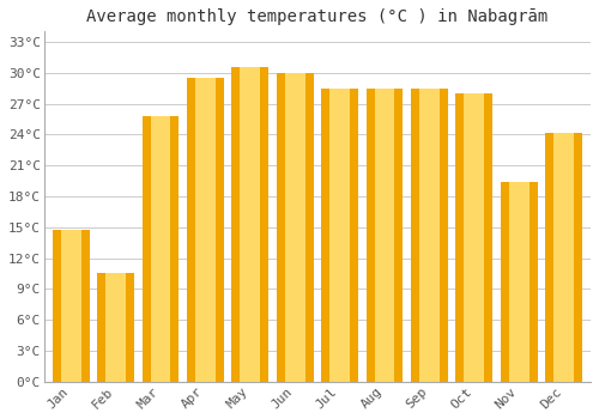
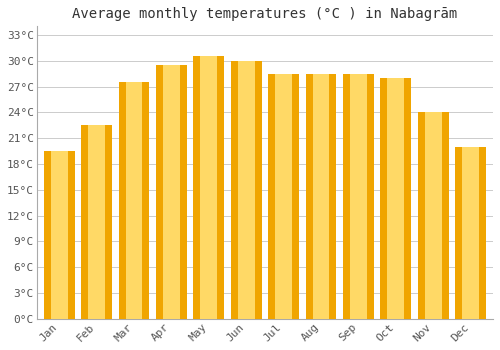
Jan: 14.8°C -> 19.5°C
Feb: 10.6°C -> 22.5°C
Mar: 25.8°C -> 27.5°C
Nov: 19.4°C -> 24.0°C
Dec: 24.2°C -> 20.0°C
